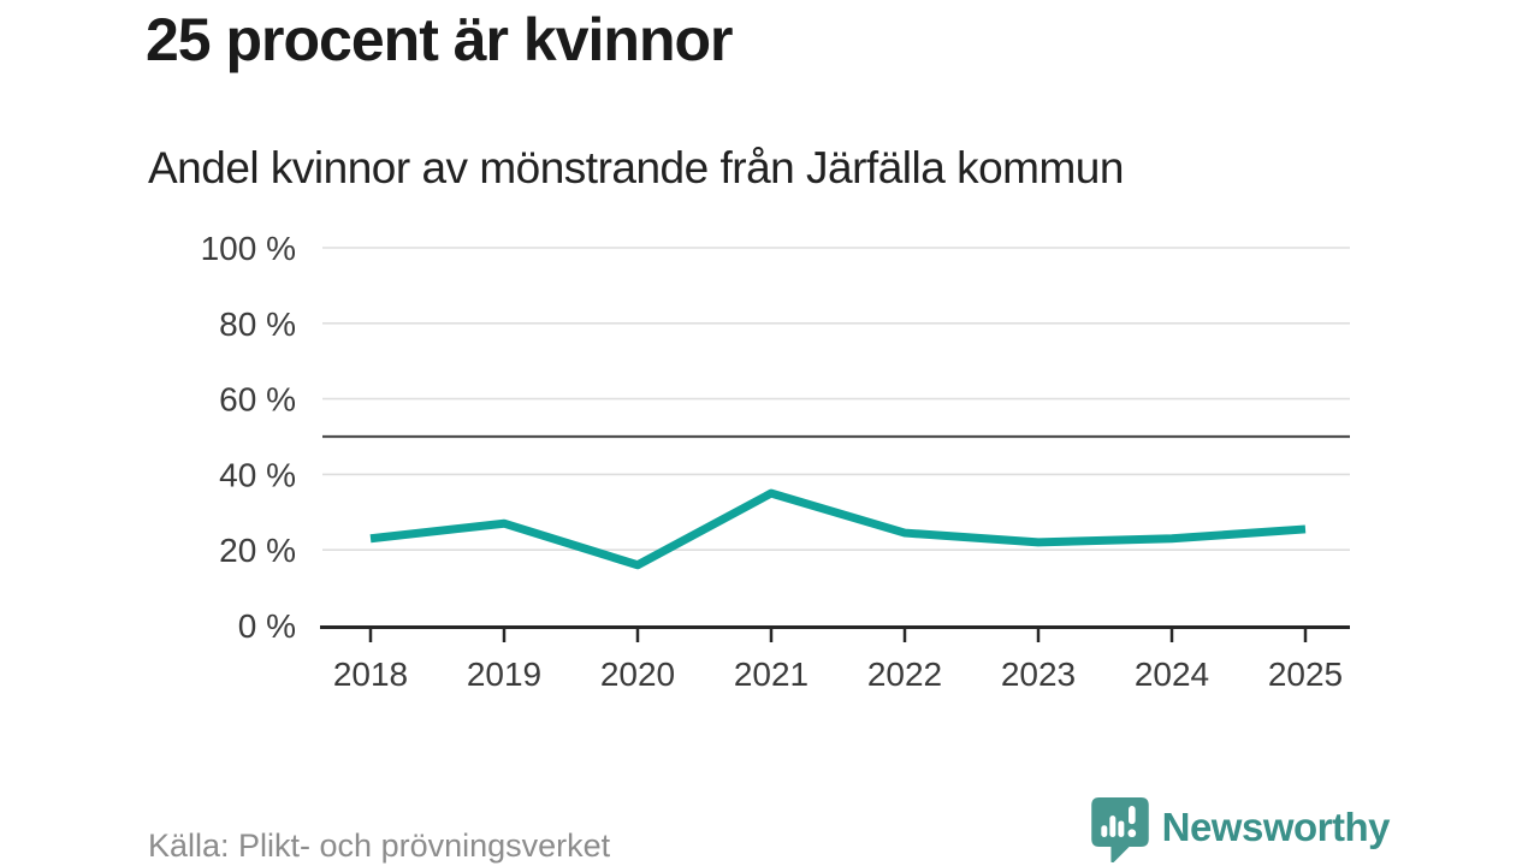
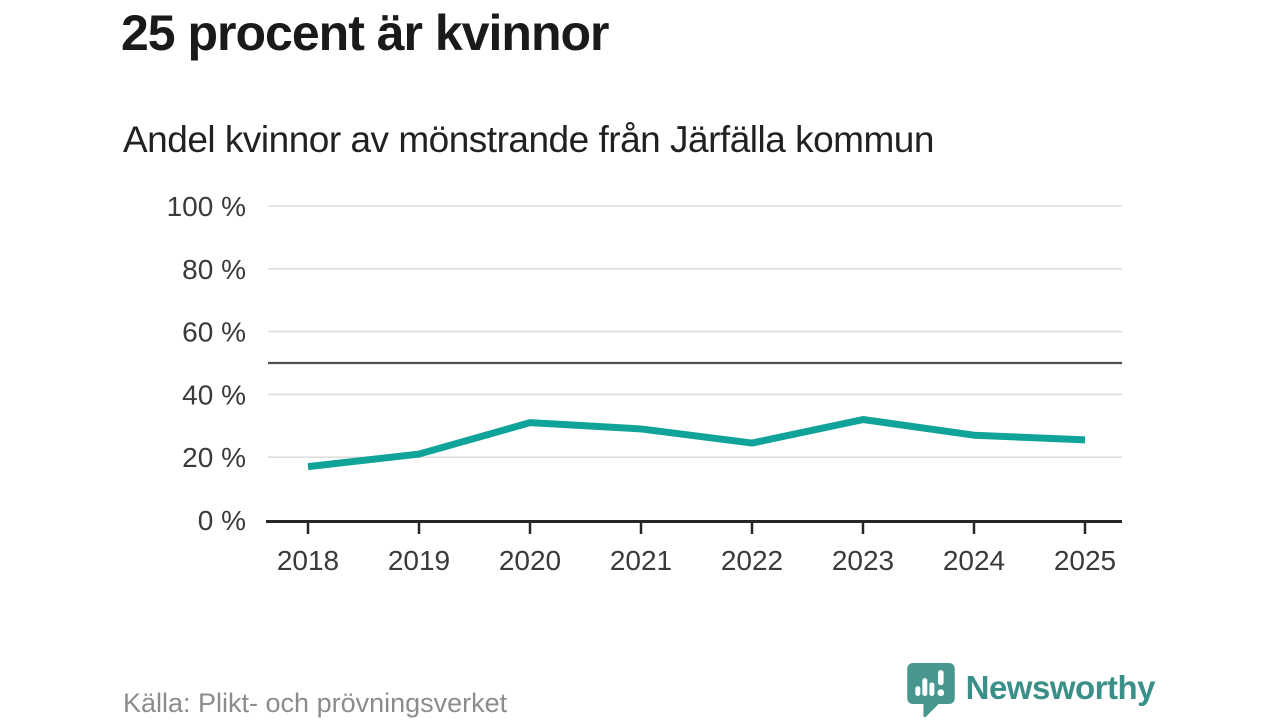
2018: 23% -> 17%
2019: 27% -> 21%
2020: 16% -> 31%
2021: 35% -> 29%
2023: 22% -> 32%
2024: 23% -> 27%
